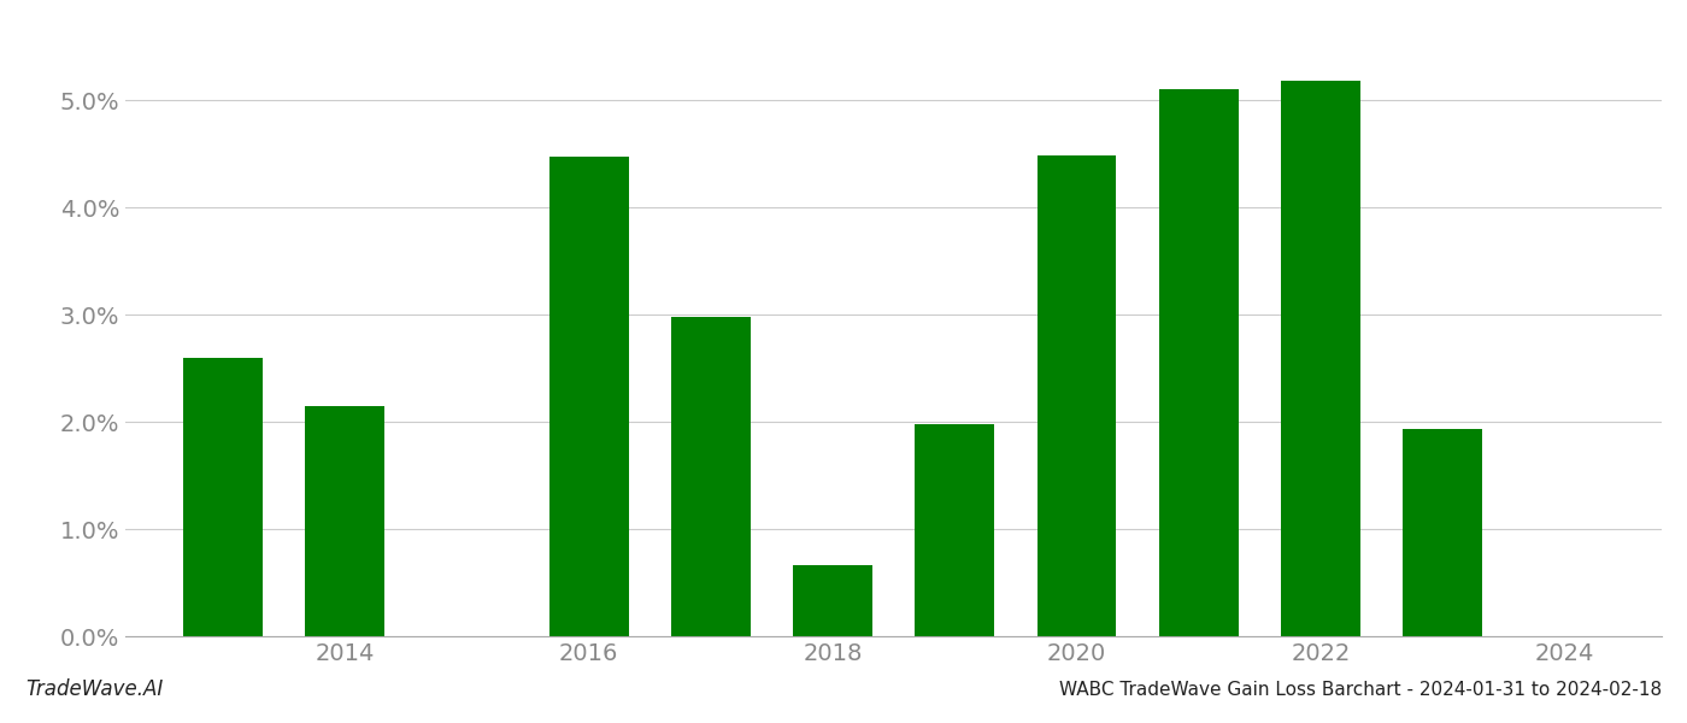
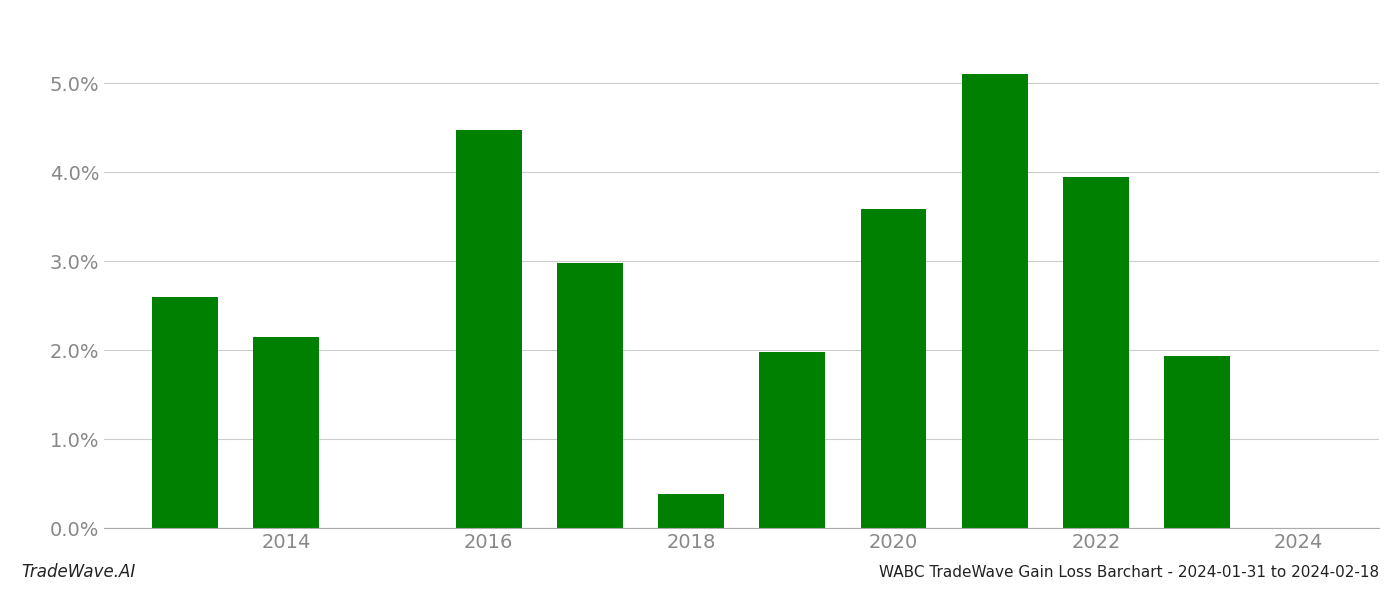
2018: 0.66% -> 0.38%
2020: 4.48% -> 3.58%
2022: 5.18% -> 3.95%
